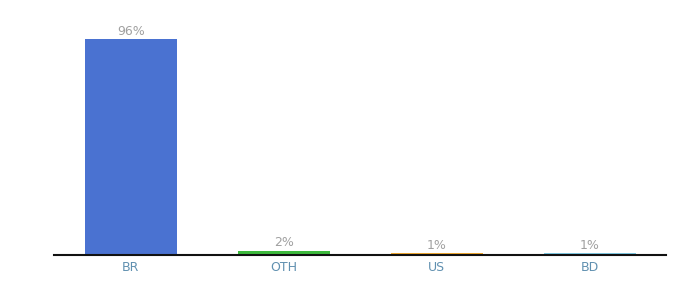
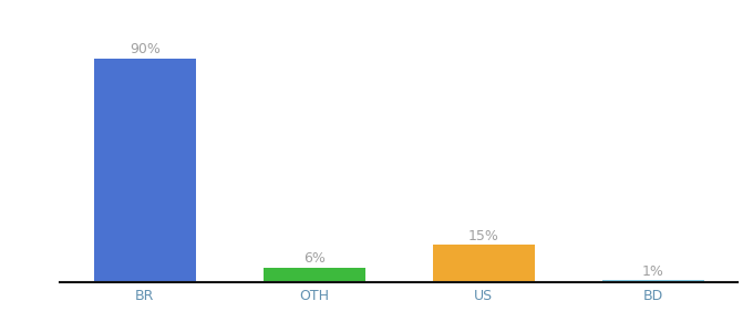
BR: 96% -> 90%
OTH: 2% -> 6%
US: 1% -> 15%
